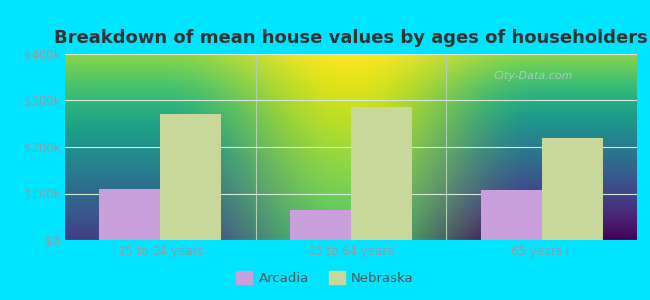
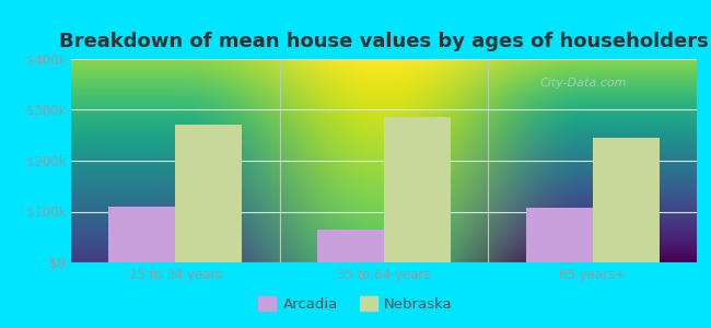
Nebraska/65 years+: $220k -> $245k
